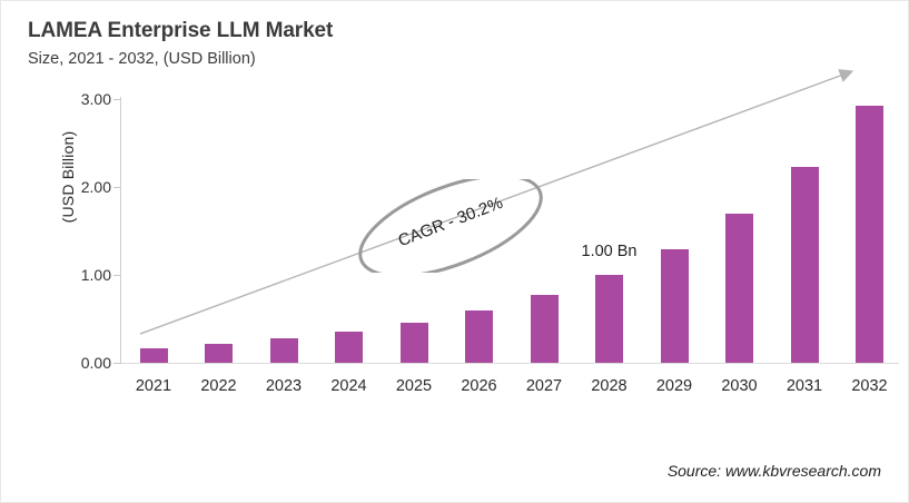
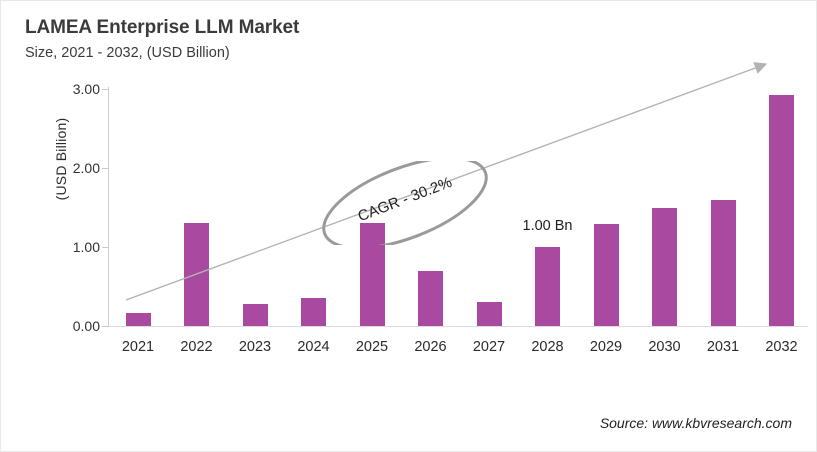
2022: 0.2 -> 1.3
2025: 0.5 -> 1.3
2026: 0.6 -> 0.7
2027: 0.8 -> 0.3
2030: 1.7 -> 1.5
2031: 2.2 -> 1.6
